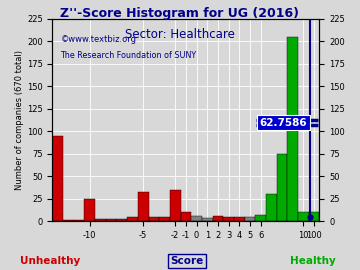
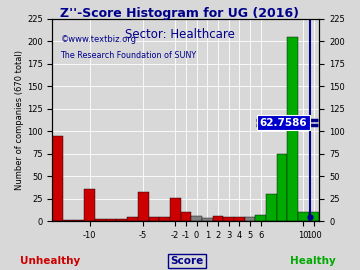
-10: 25 -> 36
-2: 35 -> 26
